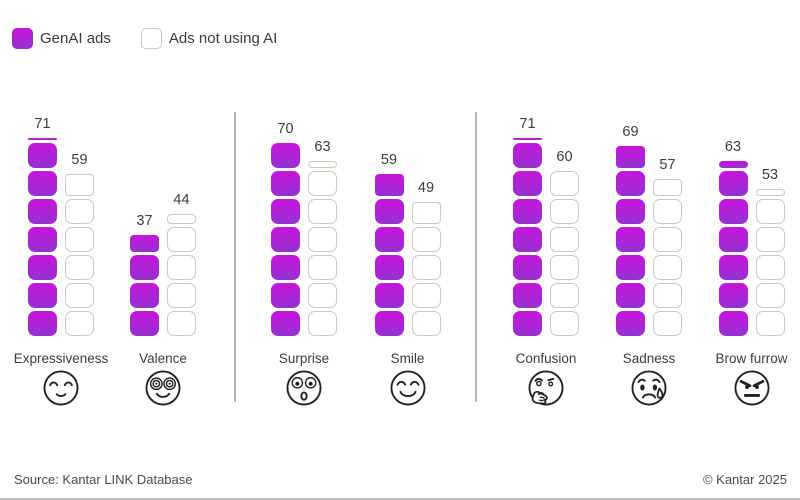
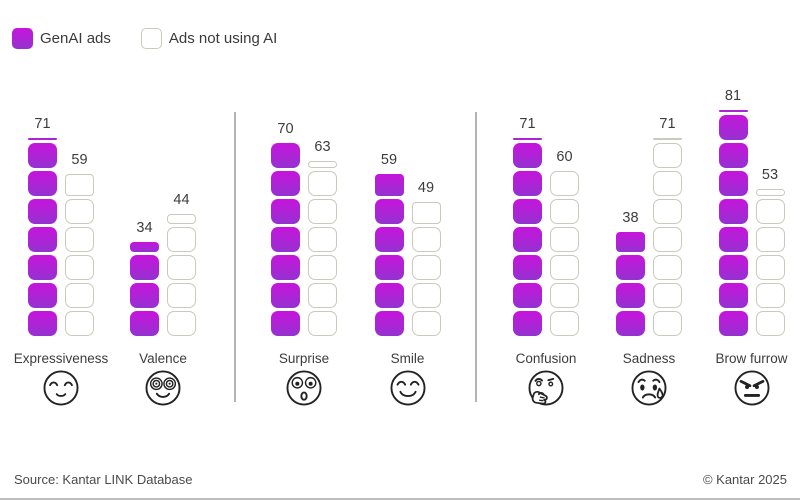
GenAI ads/Valence: 37 -> 34
GenAI ads/Sadness: 69 -> 38
Ads not using AI/Sadness: 57 -> 71
GenAI ads/Brow furrow: 63 -> 81
